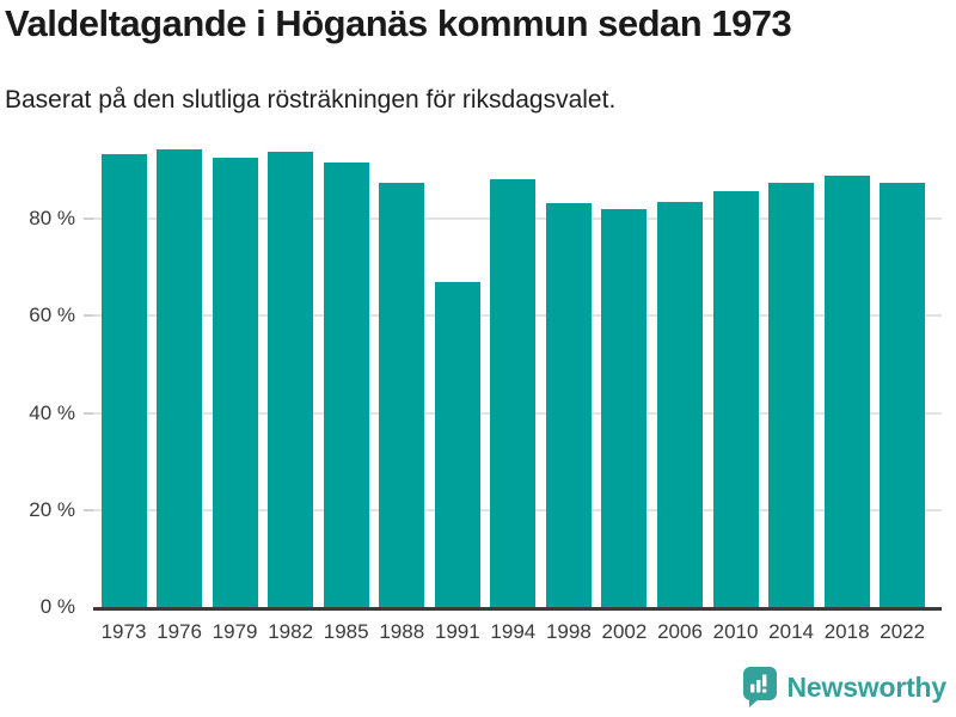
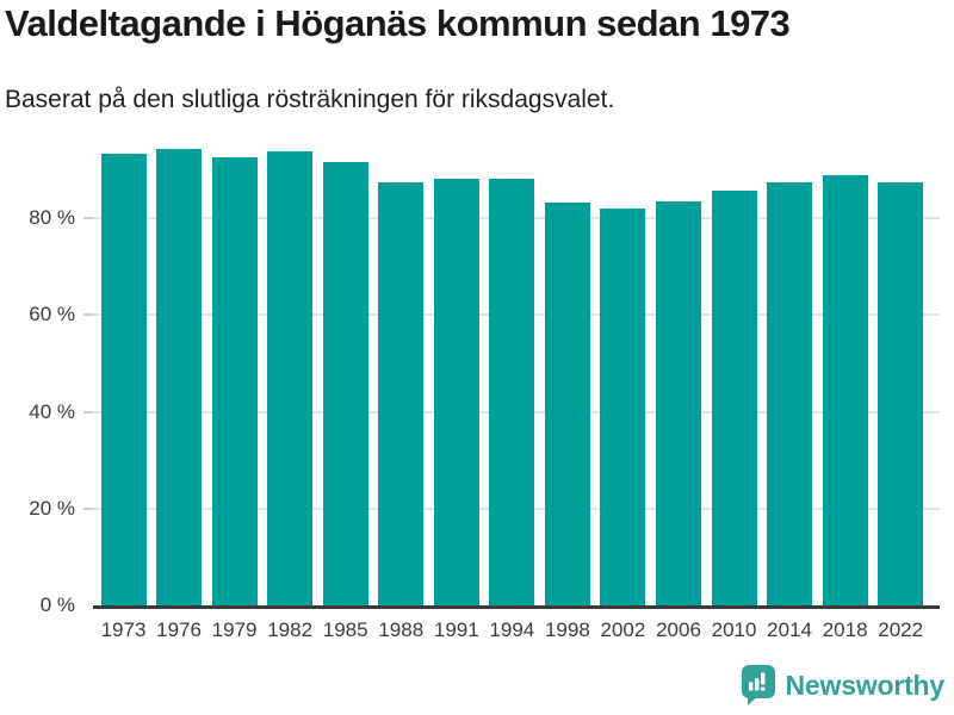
1991: 67% -> 88%
